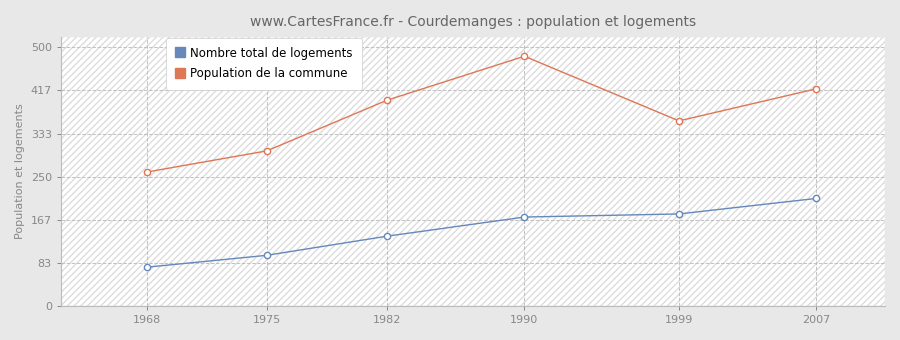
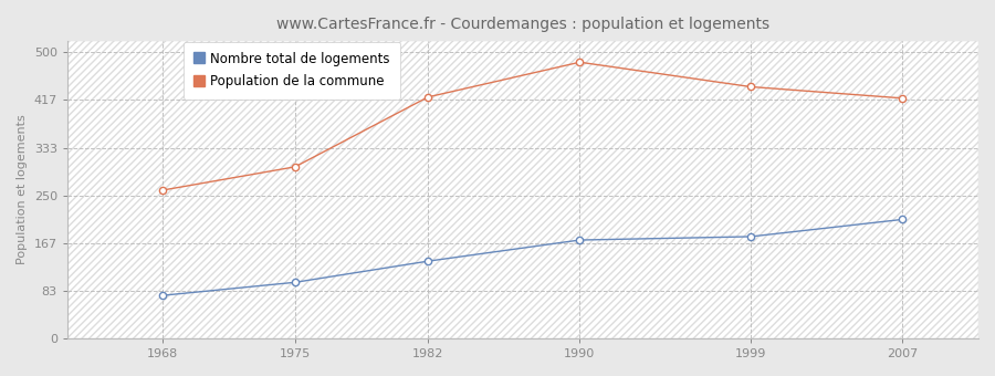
Population de la commune/1982: 398 -> 422
Population de la commune/1999: 358 -> 440
